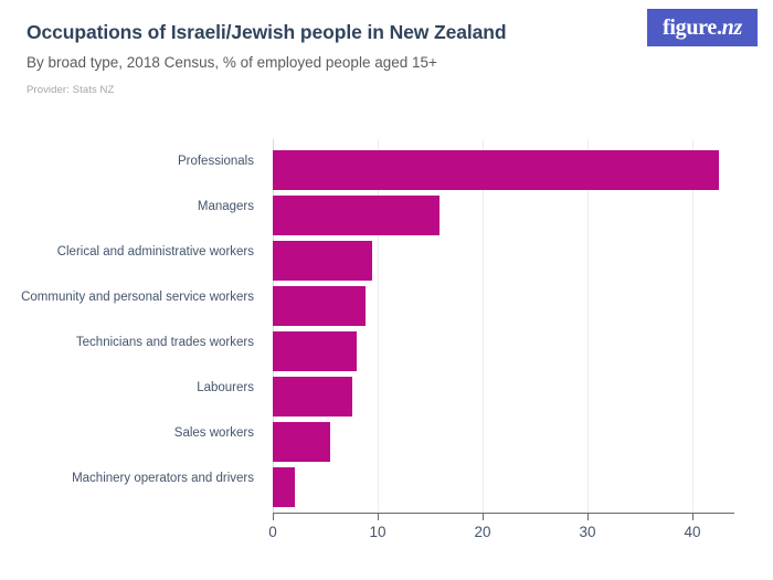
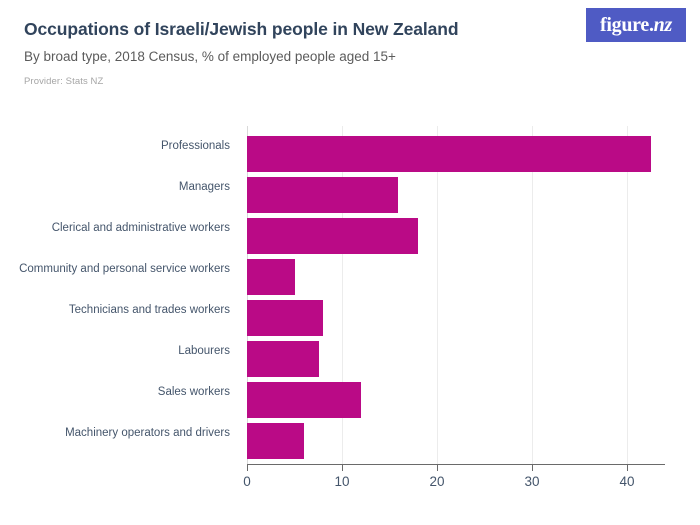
Clerical and administrative workers: 10 -> 18
Community and personal service workers: 9 -> 5
Sales workers: 6 -> 12
Machinery operators and drivers: 2 -> 6
